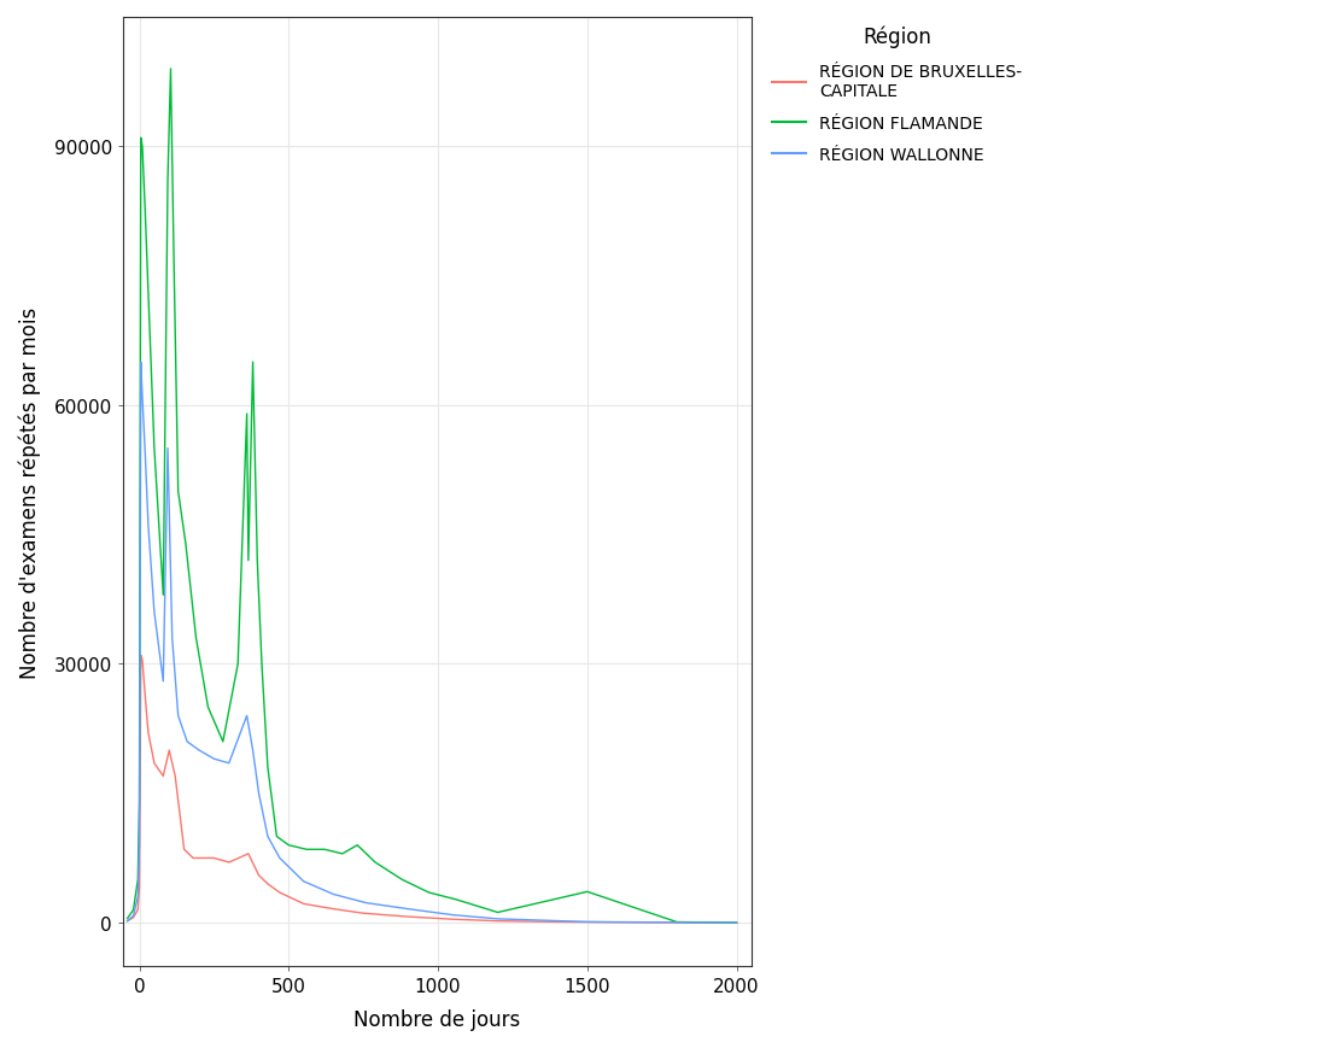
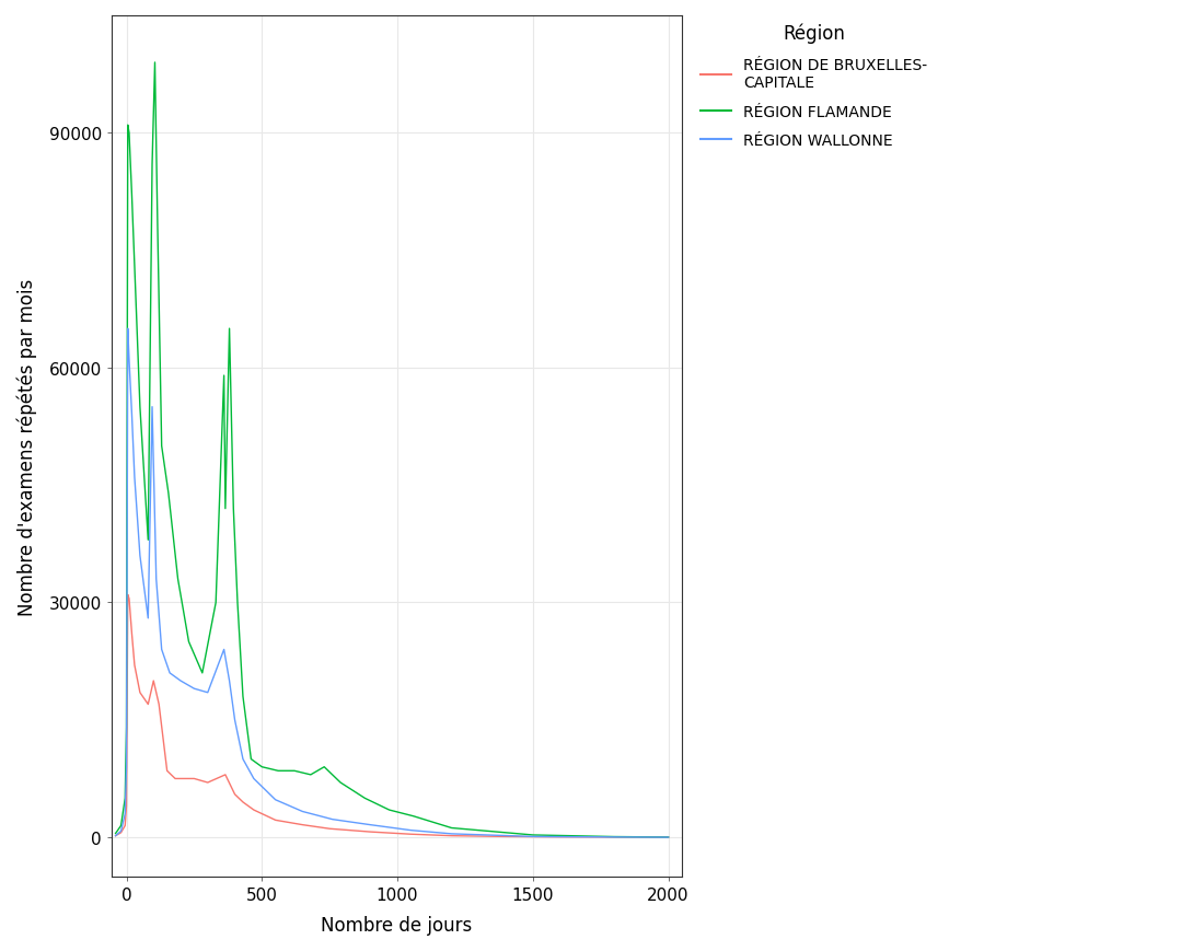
RÉGION FLAMANDE/1500: 3600 -> 300
